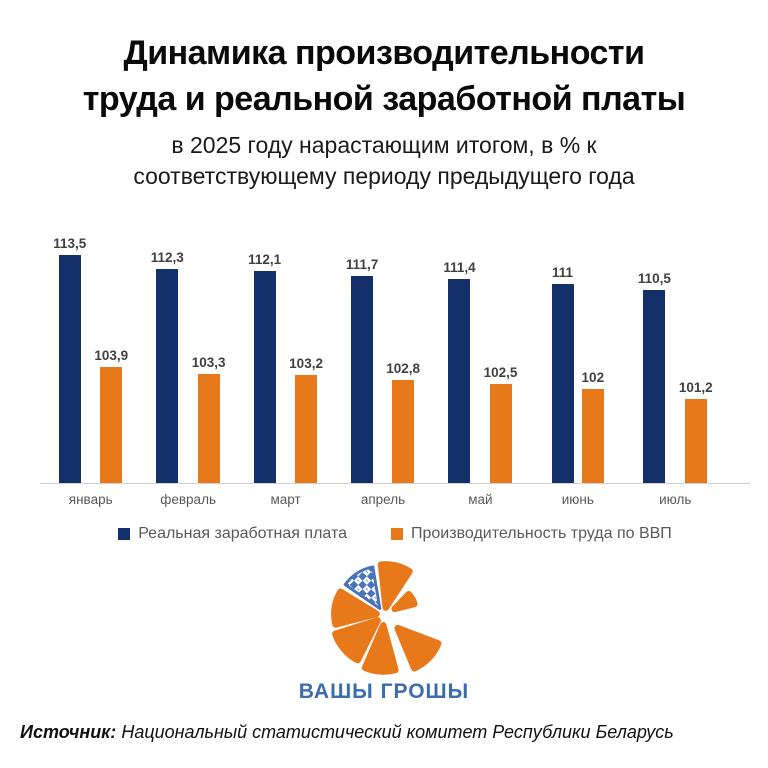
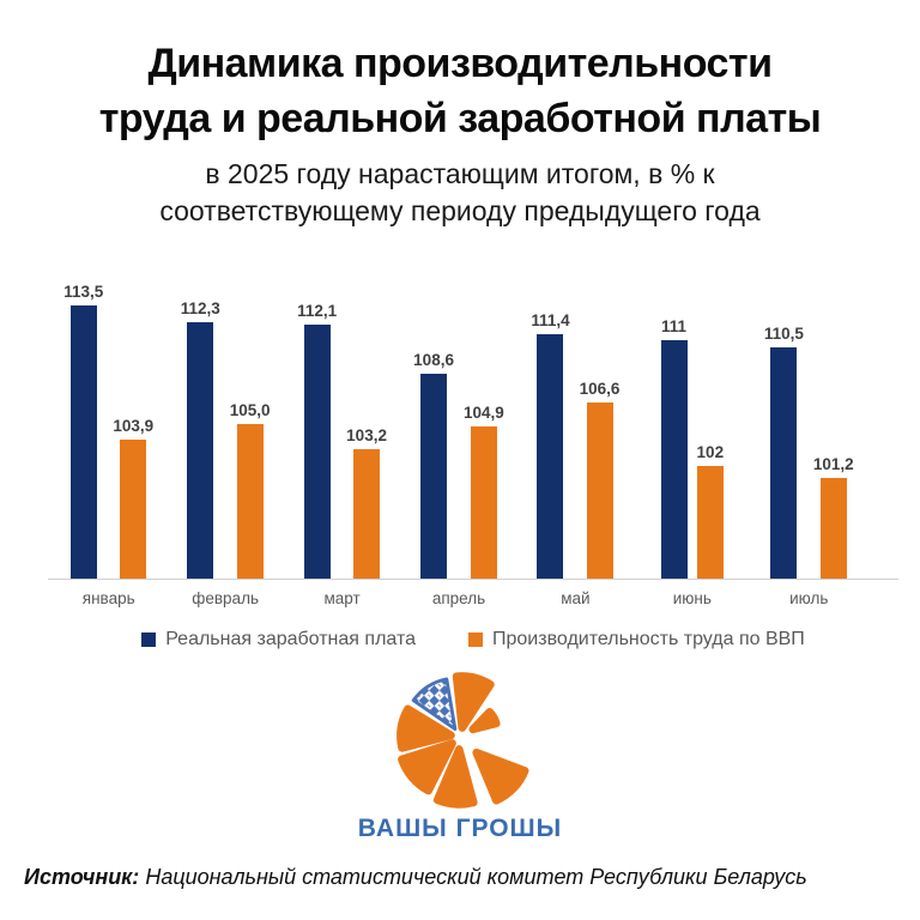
Производительность труда по ВВП/февраль: 103,3 -> 105,0
Реальная заработная плата/апрель: 111,7 -> 108,6
Производительность труда по ВВП/апрель: 102,8 -> 104,9
Производительность труда по ВВП/май: 102,5 -> 106,6
